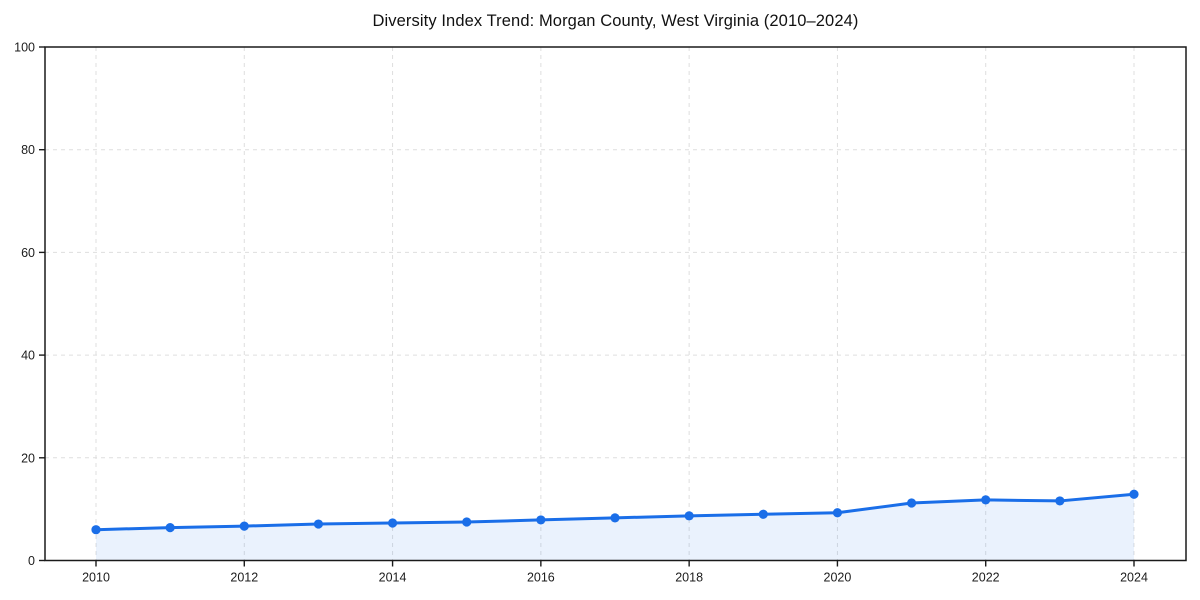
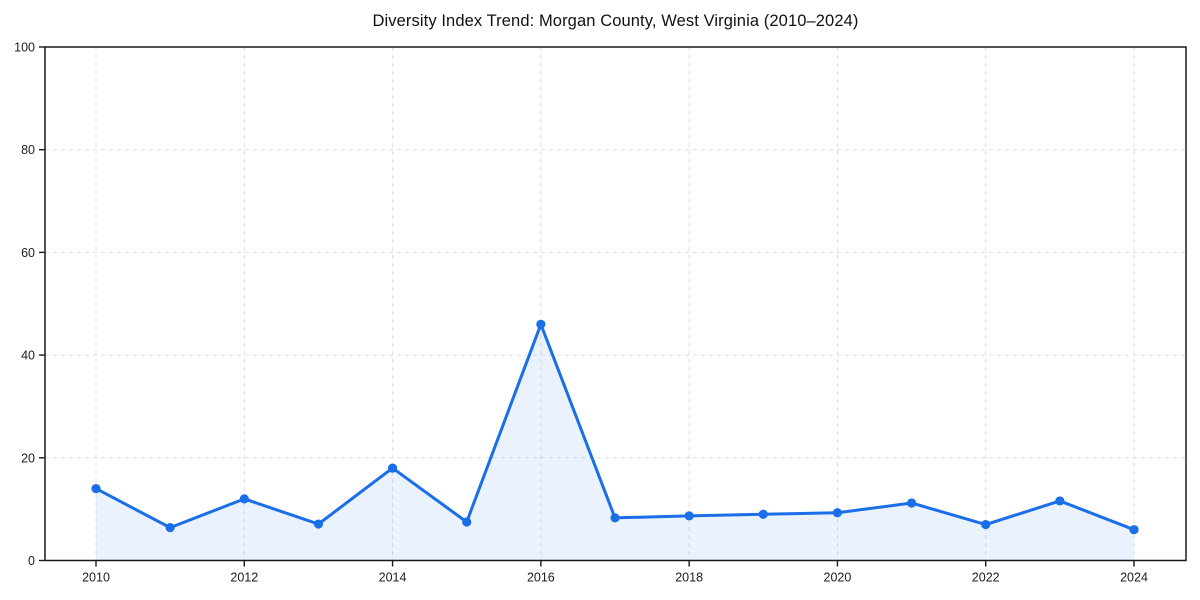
2010: 6 -> 14
2012: 7 -> 12
2014: 7 -> 18
2016: 8 -> 46
2022: 12 -> 7
2024: 13 -> 6
